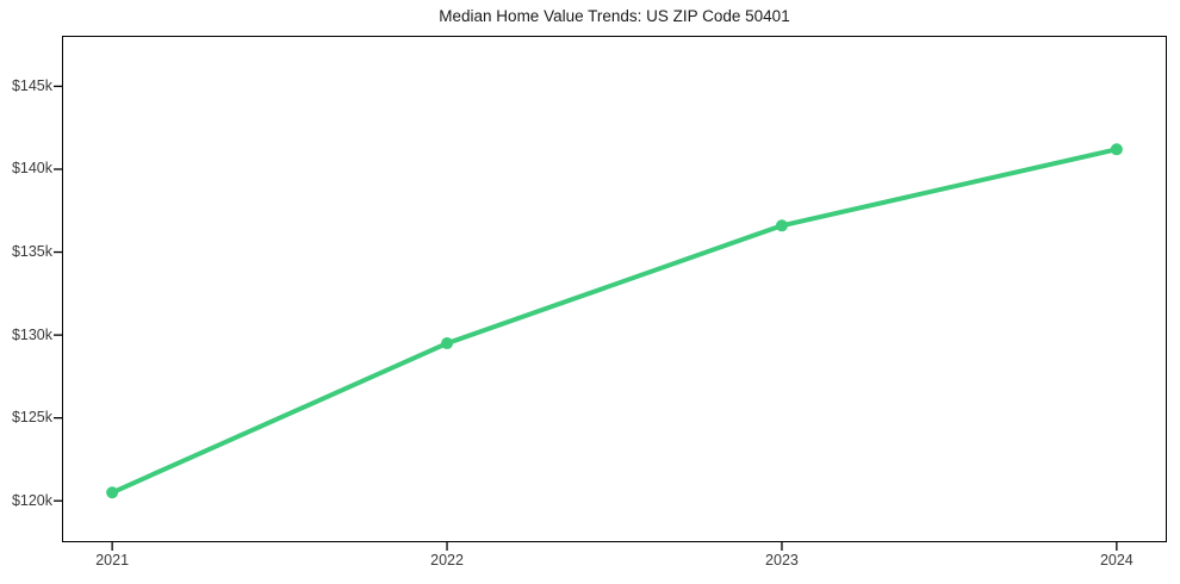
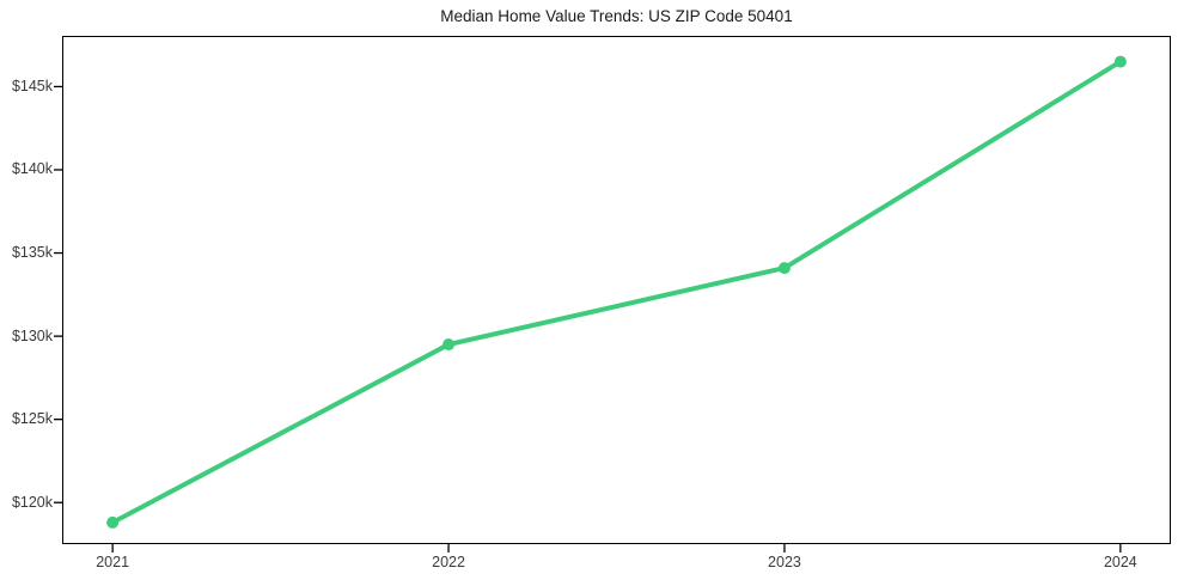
2021: $120.5k -> $118.8k
2023: $136.6k -> $134.1k
2024: $141.2k -> $146.5k
